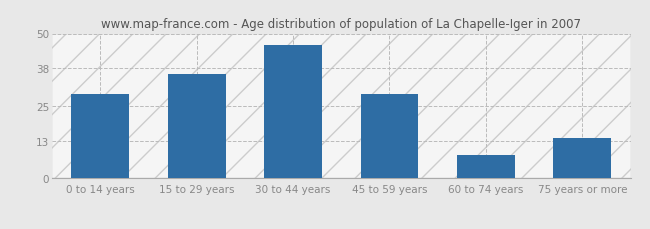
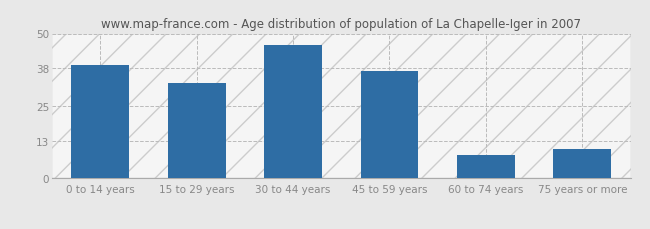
0 to 14 years: 29 -> 39
15 to 29 years: 36 -> 33
45 to 59 years: 29 -> 37
75 years or more: 14 -> 10
